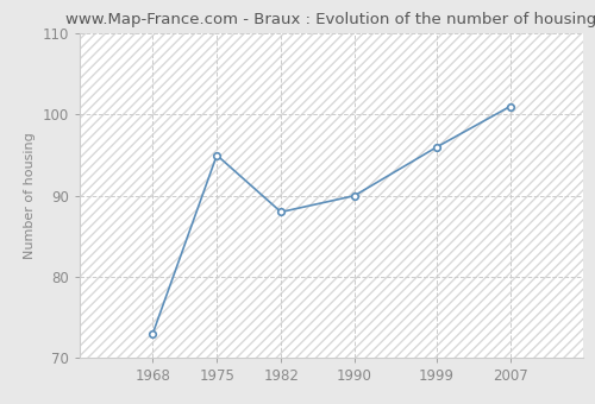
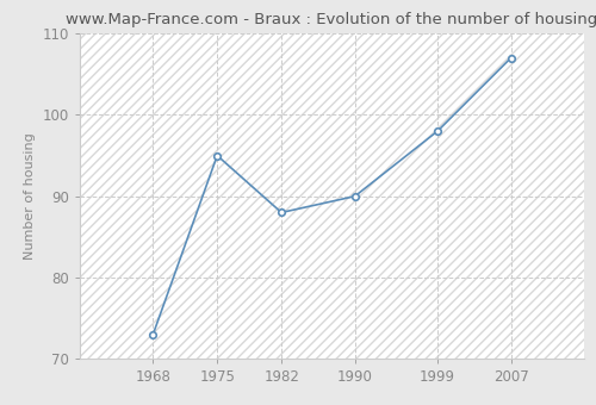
1999: 96 -> 98
2007: 101 -> 107
